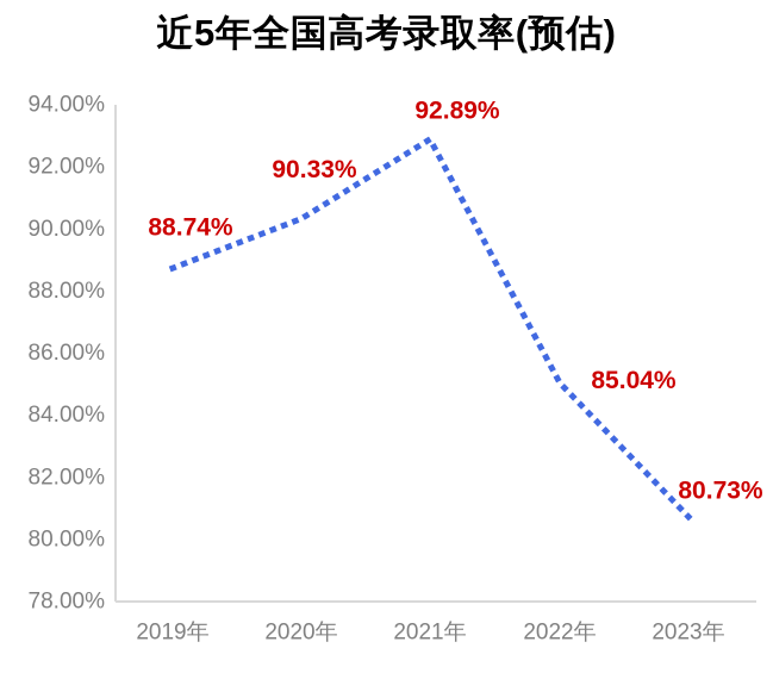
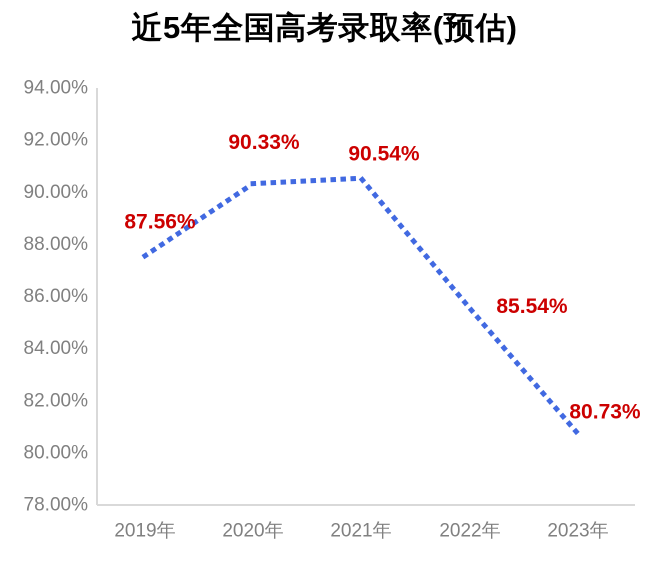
2019年: 88.74% -> 87.56%
2021年: 92.89% -> 90.54%
2022年: 85.04% -> 85.54%
